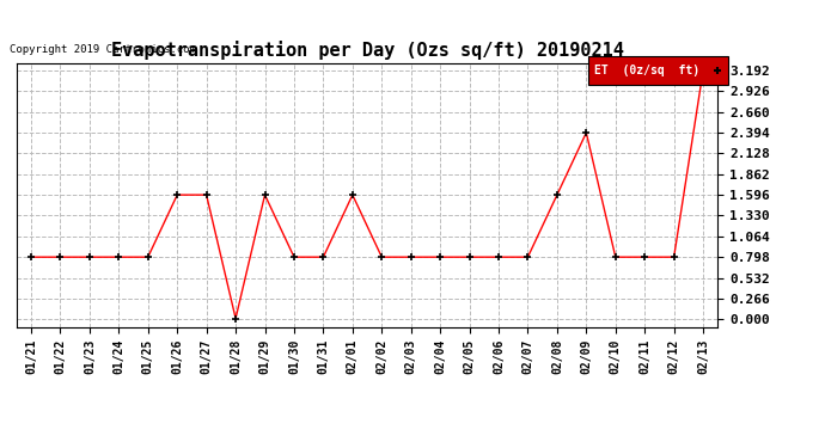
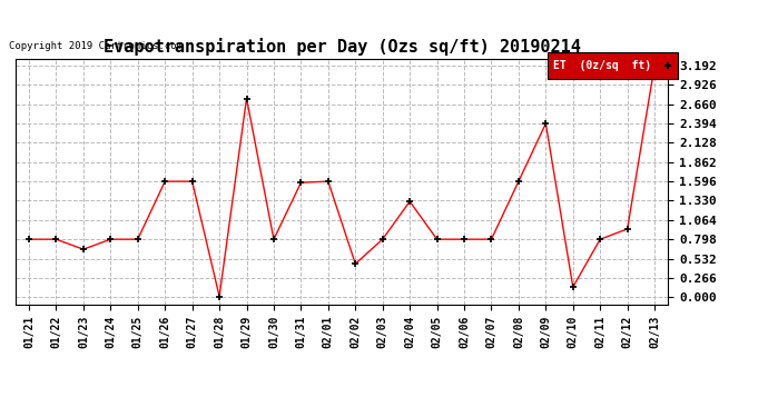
01/23: 0.80 -> 0.66
01/29: 1.60 -> 2.74
01/31: 0.80 -> 1.58
02/02: 0.80 -> 0.46
02/04: 0.80 -> 1.32
02/10: 0.80 -> 0.14
02/12: 0.80 -> 0.94
